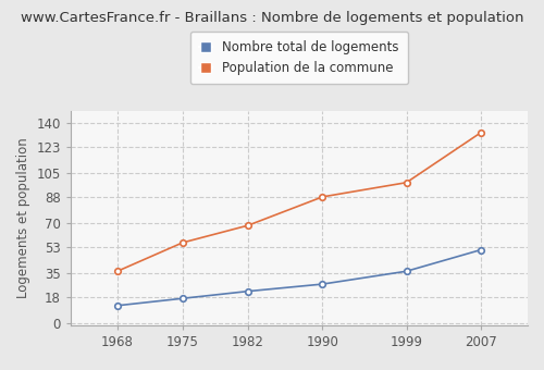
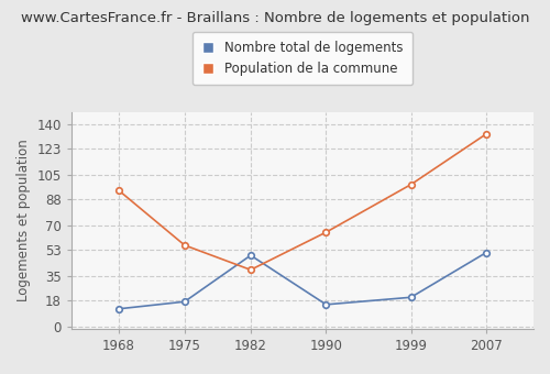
Population de la commune/1968: 36 -> 94
Nombre total de logements/1982: 22 -> 49
Population de la commune/1982: 68 -> 39
Nombre total de logements/1990: 27 -> 15
Population de la commune/1990: 88 -> 65
Nombre total de logements/1999: 36 -> 20
